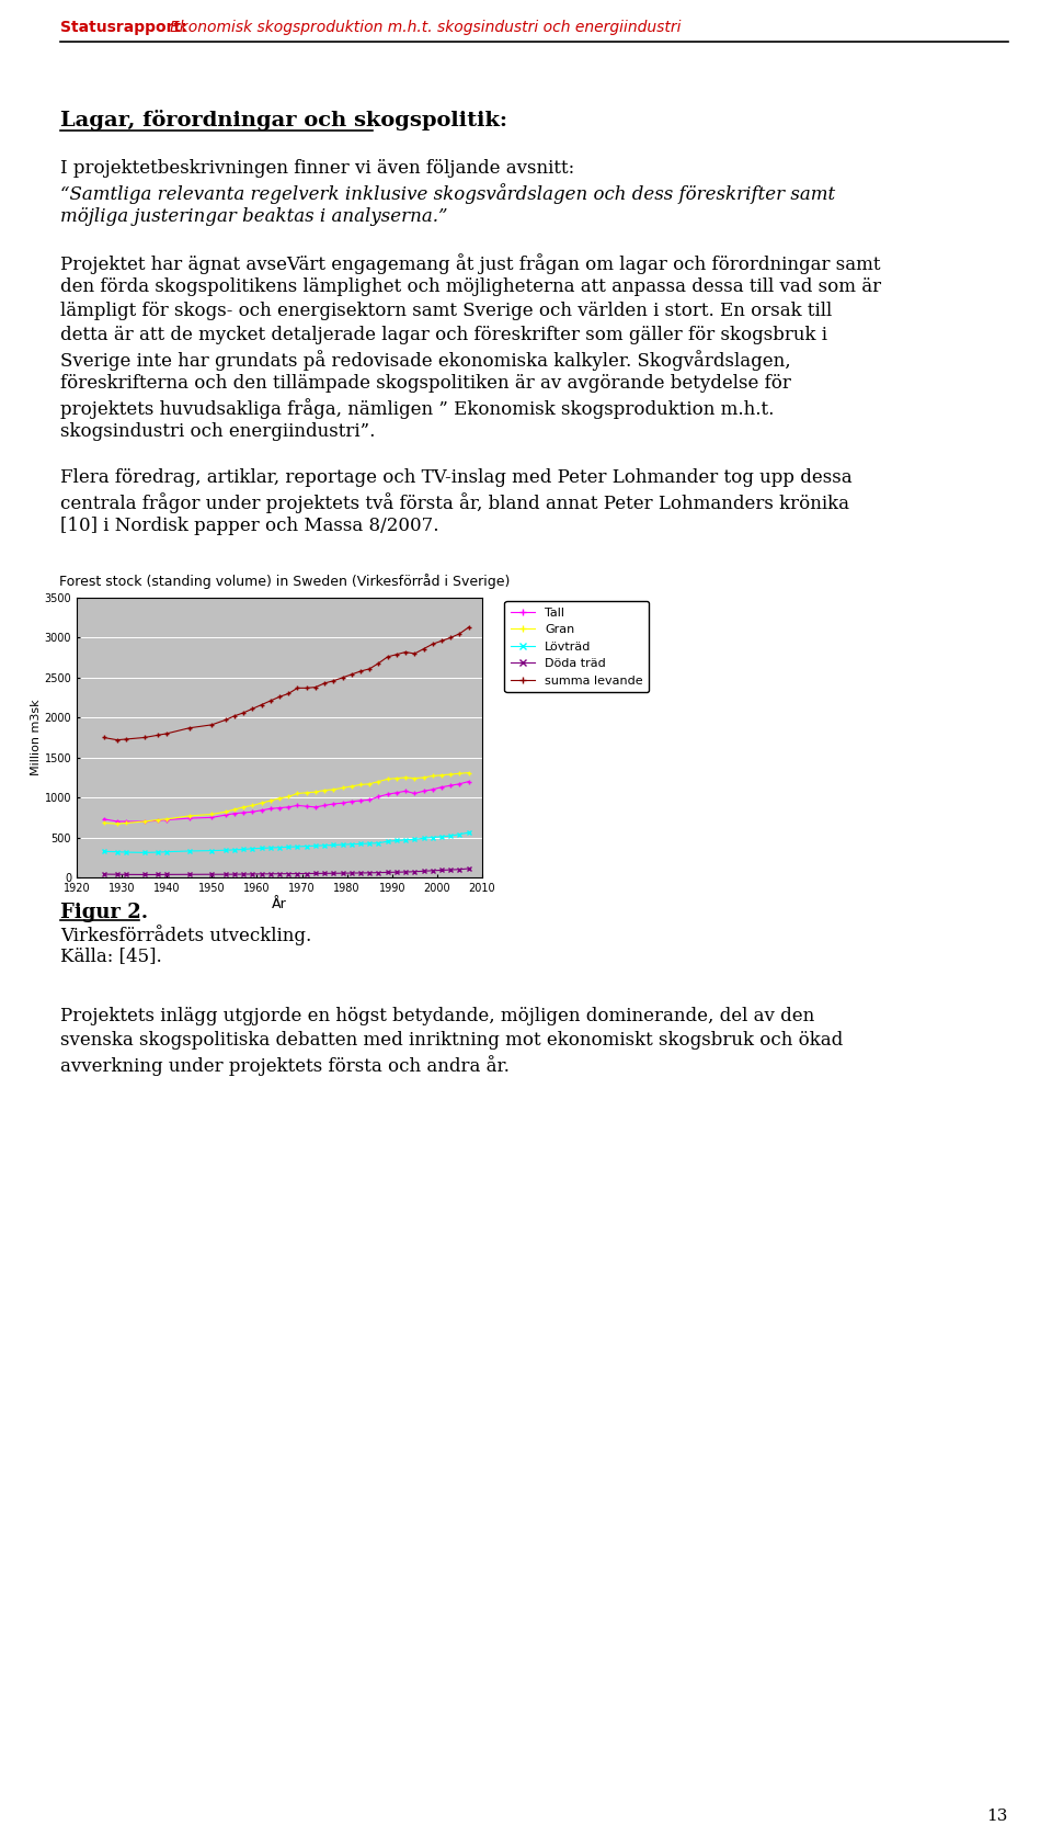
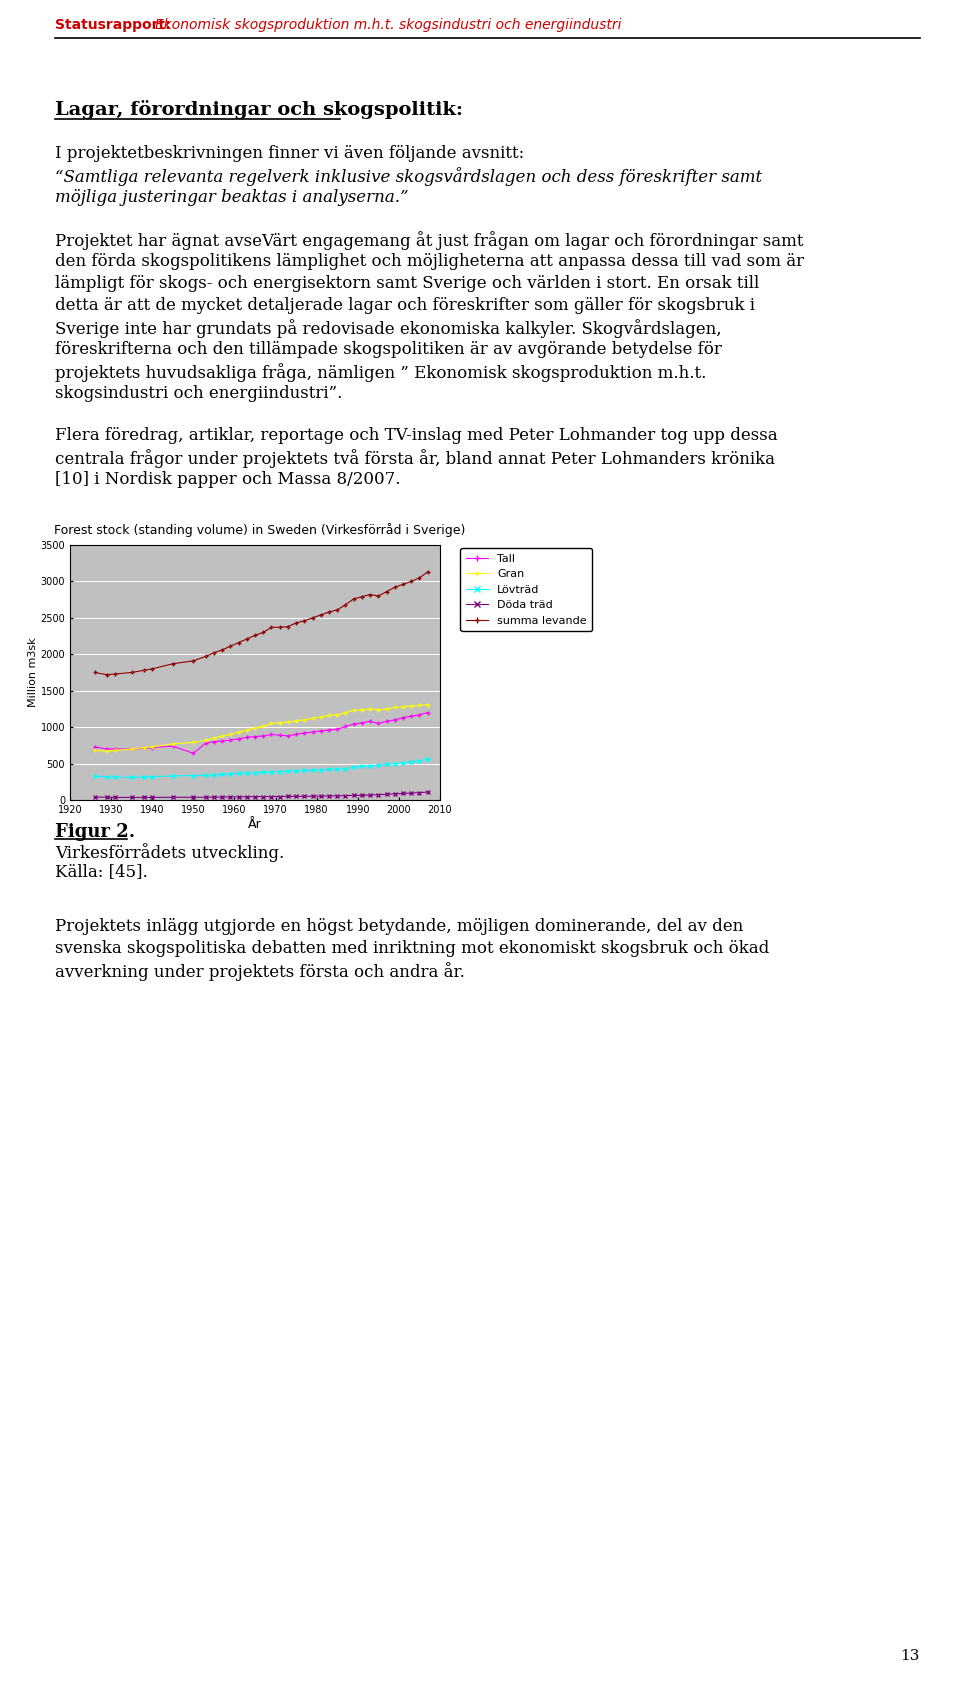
Tall/1950: 750 -> 640
